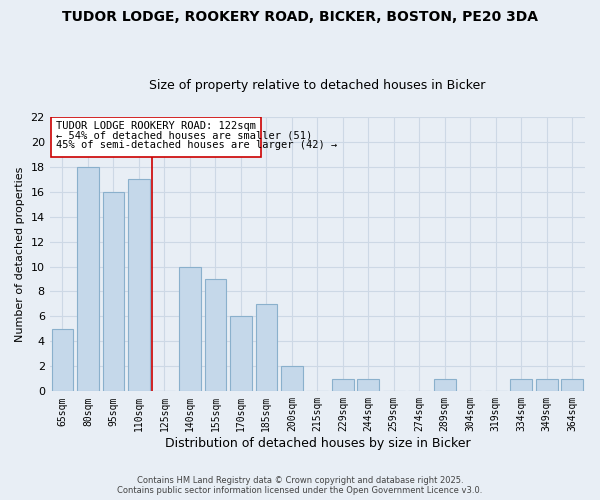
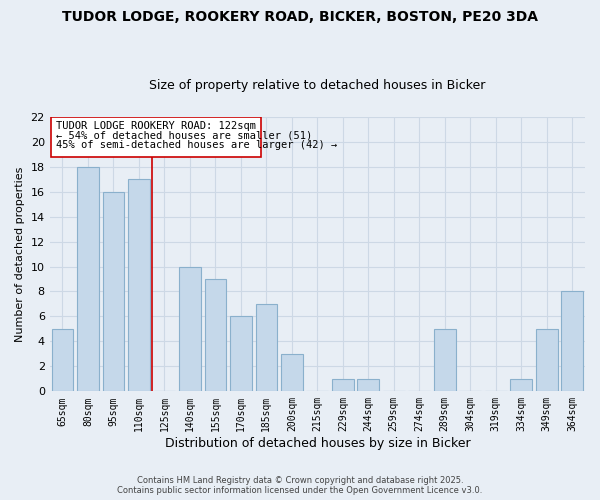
200sqm: 2 -> 3
289sqm: 1 -> 5
349sqm: 1 -> 5
364sqm: 1 -> 8
